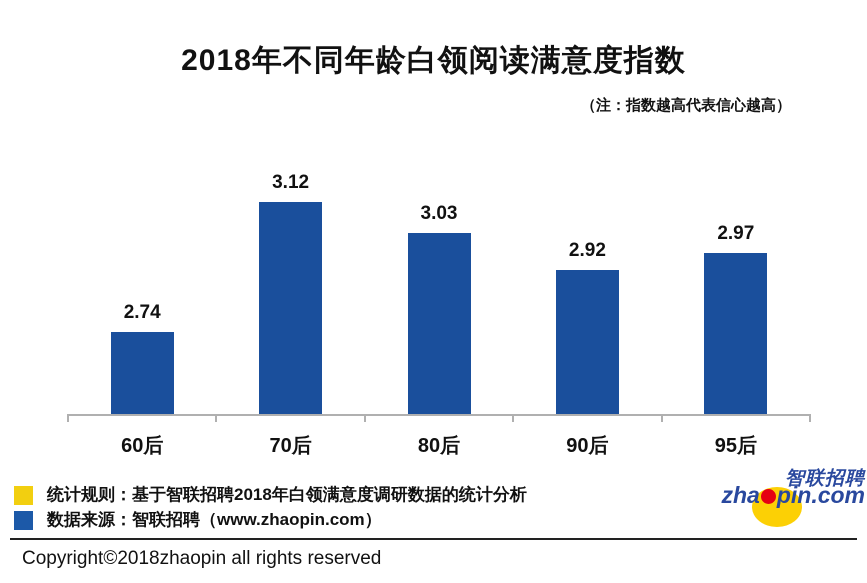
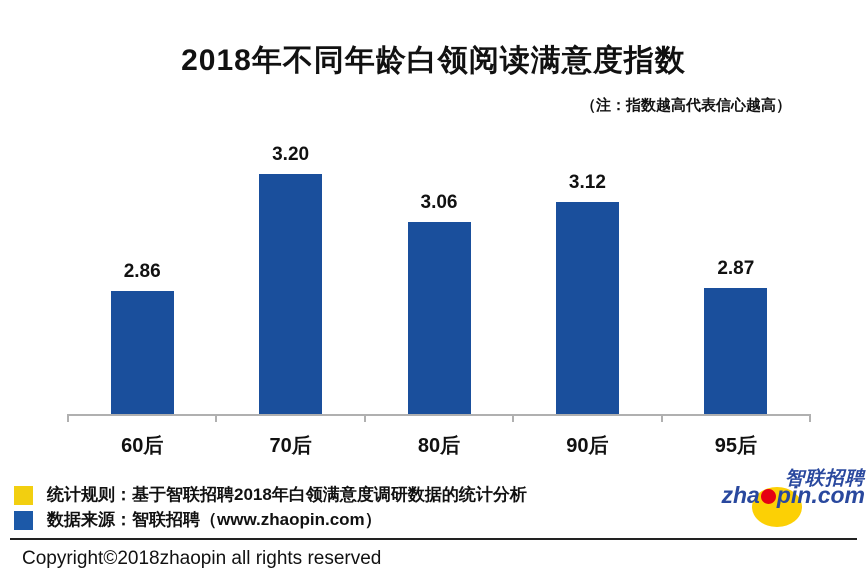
60后: 2.74 -> 2.86
70后: 3.12 -> 3.20
80后: 3.03 -> 3.06
90后: 2.92 -> 3.12
95后: 2.97 -> 2.87
